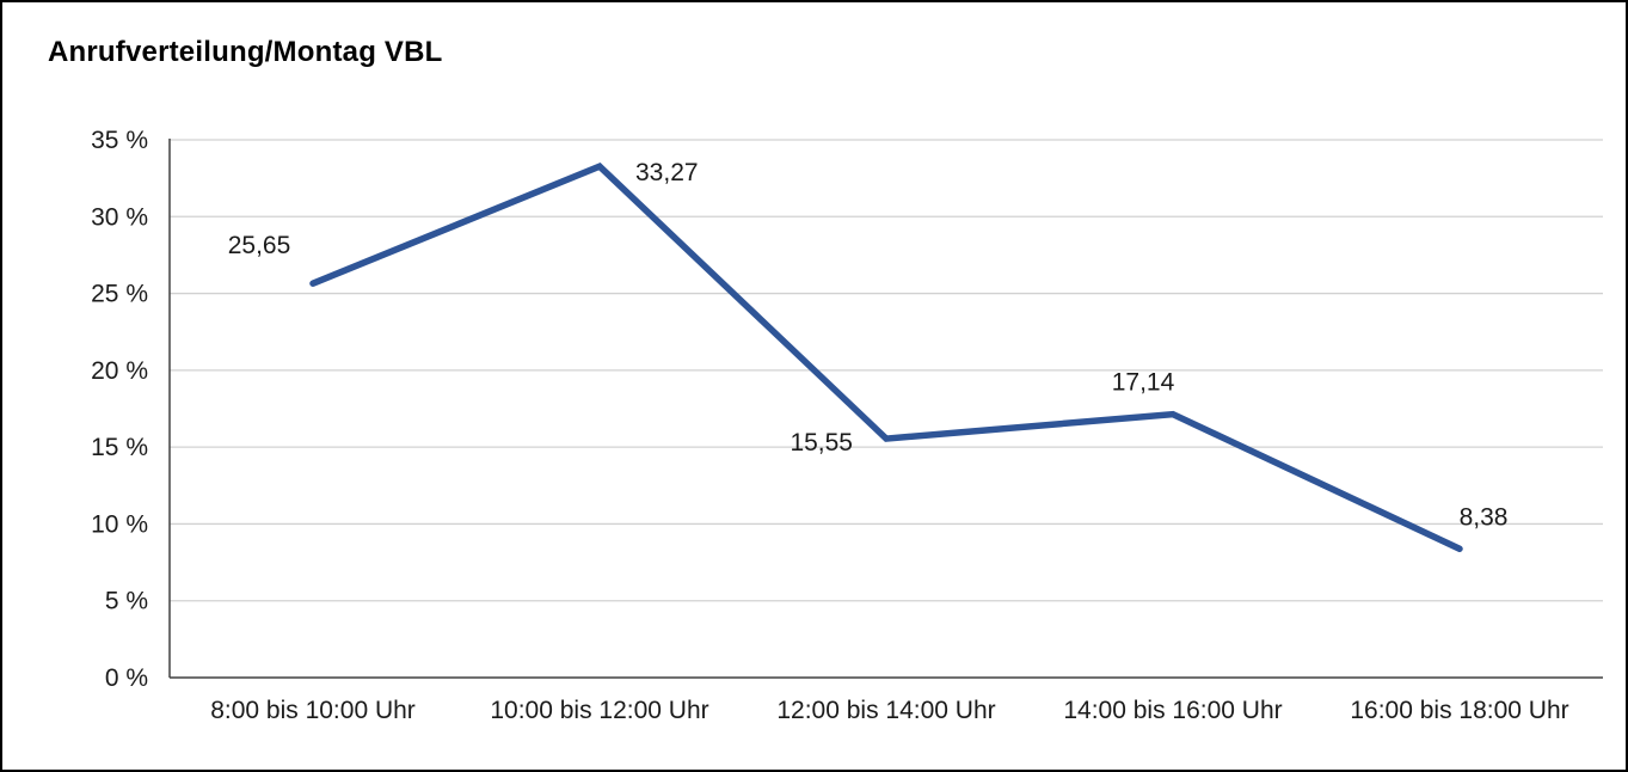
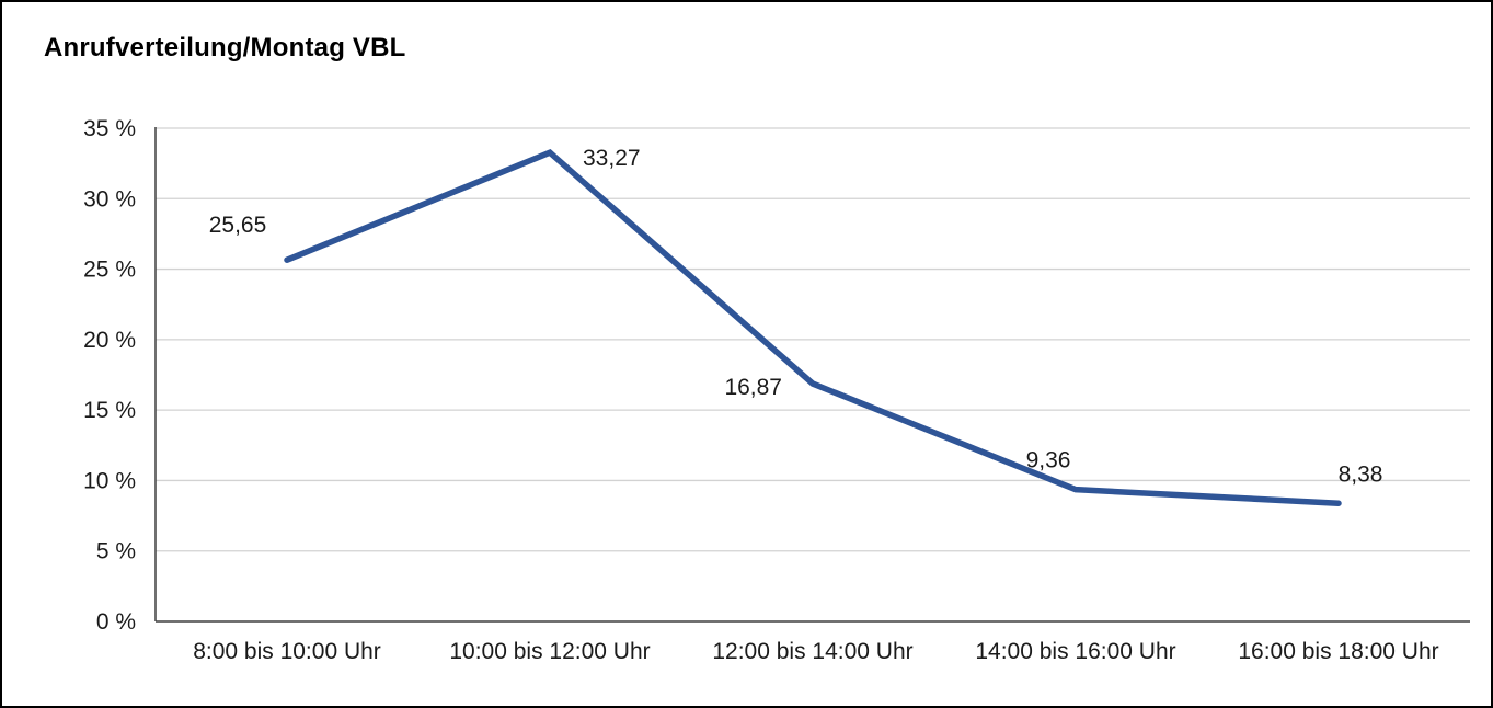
12:00 bis 14:00 Uhr: 15,55 -> 16,87
14:00 bis 16:00 Uhr: 17,14 -> 9,36
